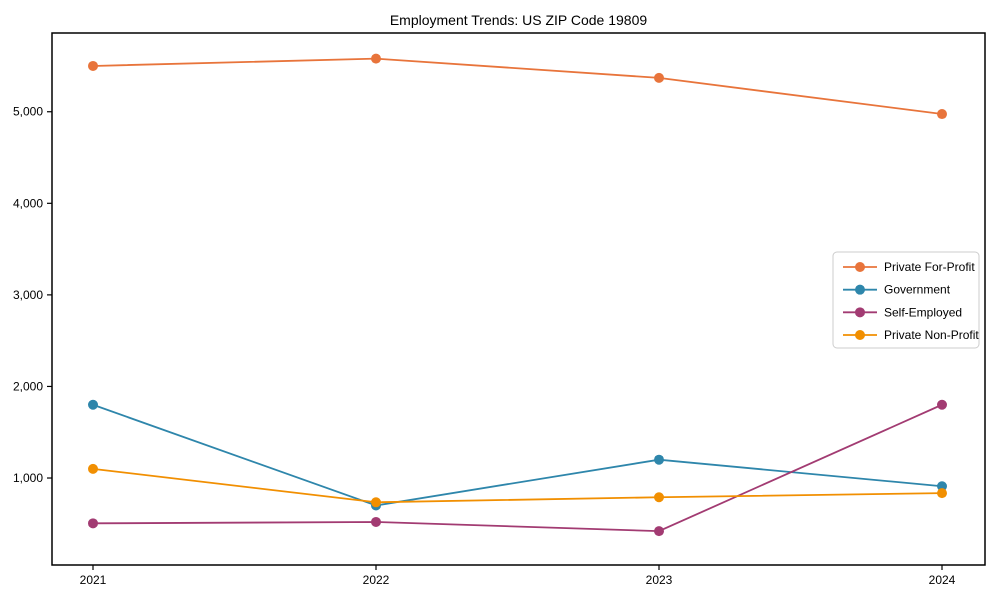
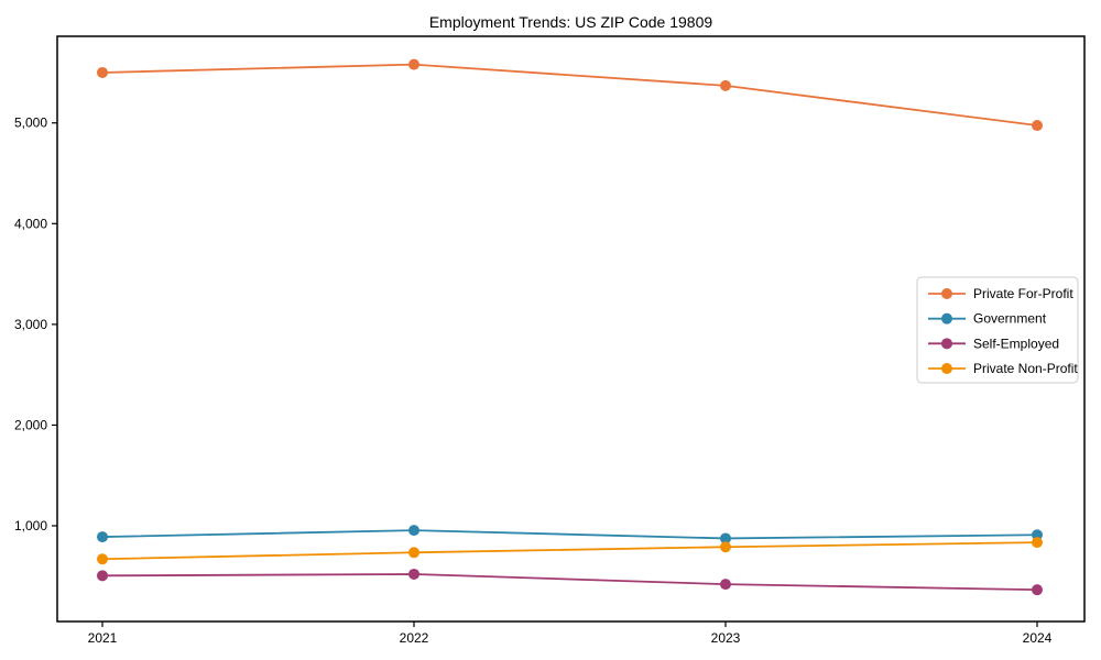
Government/2021: 1800 -> 900
Private Non-Profit/2021: 1100 -> 700
Government/2022: 700 -> 1000
Government/2023: 1200 -> 900
Self-Employed/2024: 1800 -> 400
